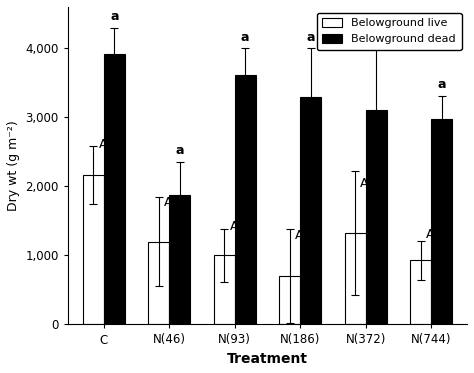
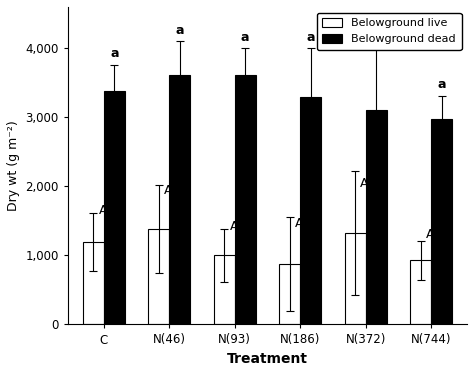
Belowground live/C: 2,160 -> 1,200
Belowground dead/C: 3,920 -> 3,380
Belowground live/N(46): 1,200 -> 1,380
Belowground dead/N(46): 1,880 -> 3,620
Belowground live/N(186): 700 -> 870
